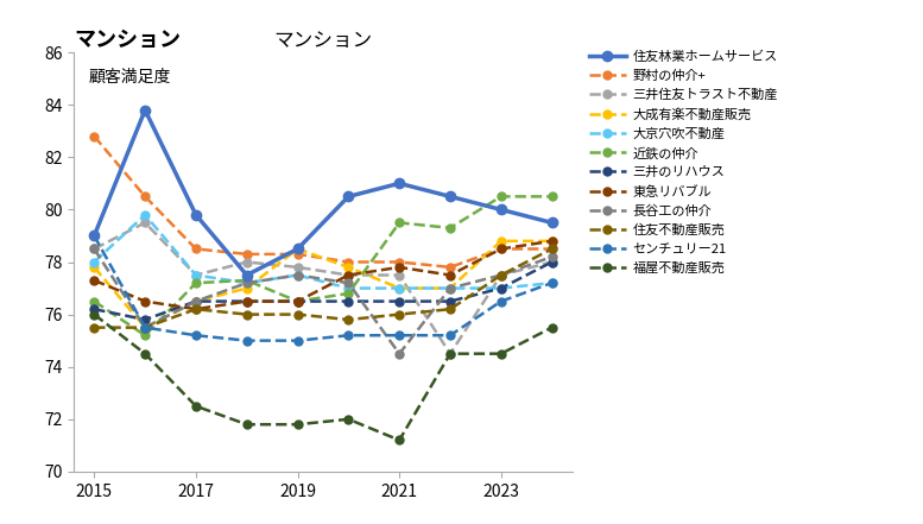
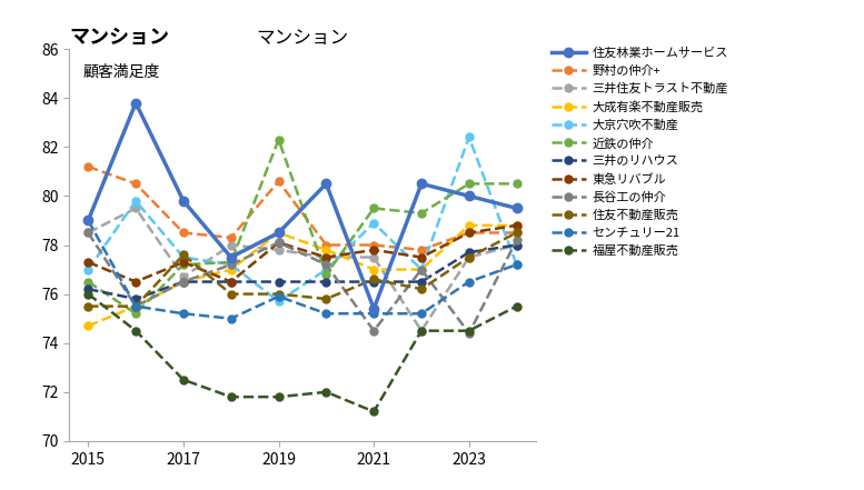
野村の仲介+/2015: 82.8 -> 81.2
大成有楽不動産販売/2015: 77.8 -> 74.7
大京穴吹不動産/2015: 78.0 -> 77.0
三井住友トラスト不動産/2017: 77.5 -> 76.7
東急リバブル/2017: 76.2 -> 77.3
住友不動産販売/2017: 76.2 -> 77.6
野村の仲介+/2019: 78.3 -> 80.6
大京穴吹不動産/2019: 77.5 -> 75.7
近鉄の仲介/2019: 76.5 -> 82.3
東急リバブル/2019: 76.5 -> 78.1
長谷工の仲介/2019: 77.5 -> 78.1
センチュリー21/2019: 75.0 -> 75.9
住友林業ホームサービス/2021: 81.0 -> 75.4
大京穴吹不動産/2021: 77.0 -> 78.9
住友不動産販売/2021: 76.0 -> 76.6
大京穴吹不動産/2023: 77.0 -> 82.4
三井のリハウス/2023: 77.0 -> 77.7
長谷工の仲介/2023: 77.5 -> 74.4
